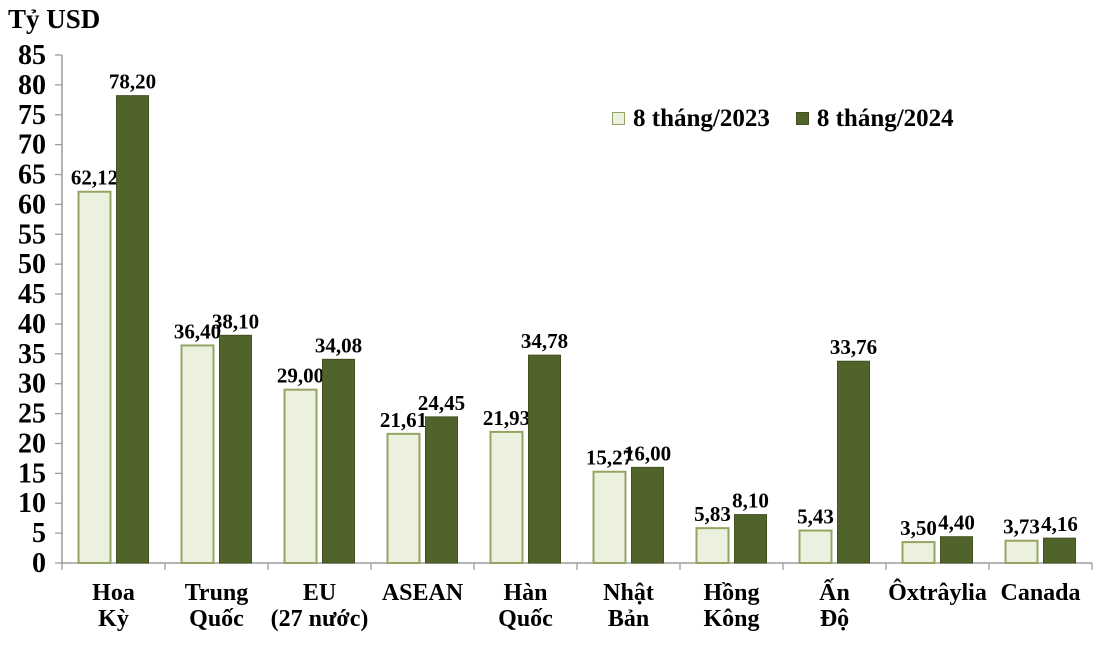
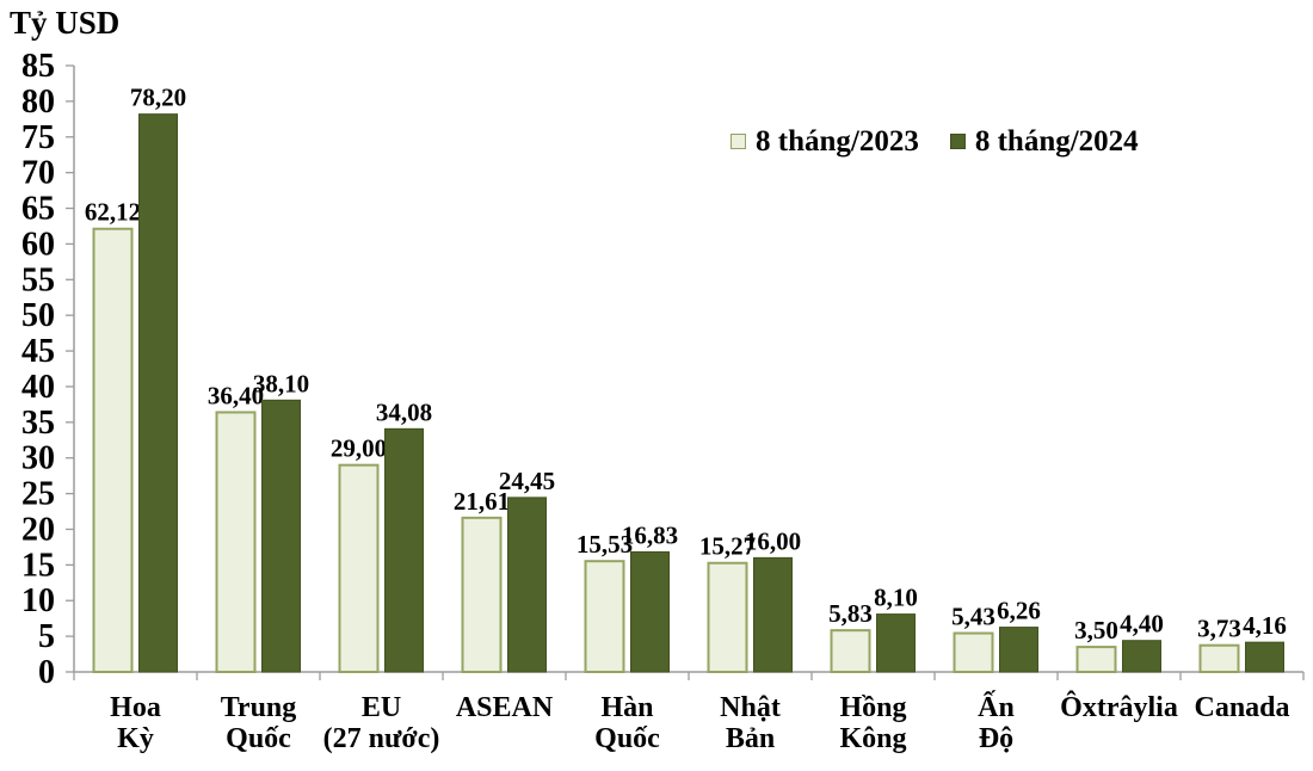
8 tháng/2023/Hàn Quốc: 21,93 -> 15,53
8 tháng/2024/Hàn Quốc: 34,78 -> 16,83
8 tháng/2024/Ấn Độ: 33,76 -> 6,26
